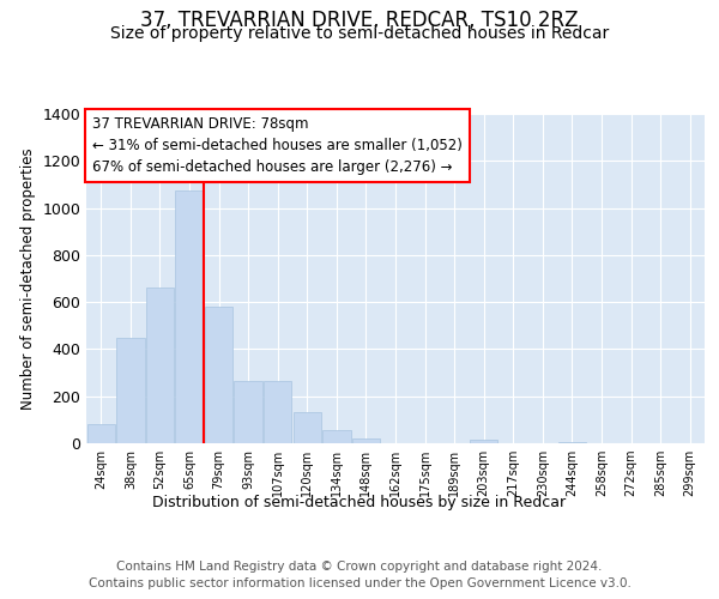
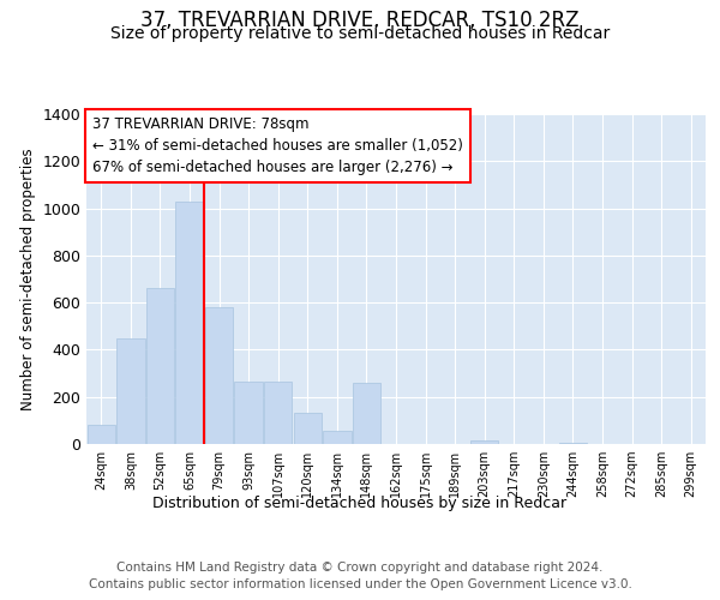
65sqm: 1080 -> 1030
148sqm: 20 -> 260
